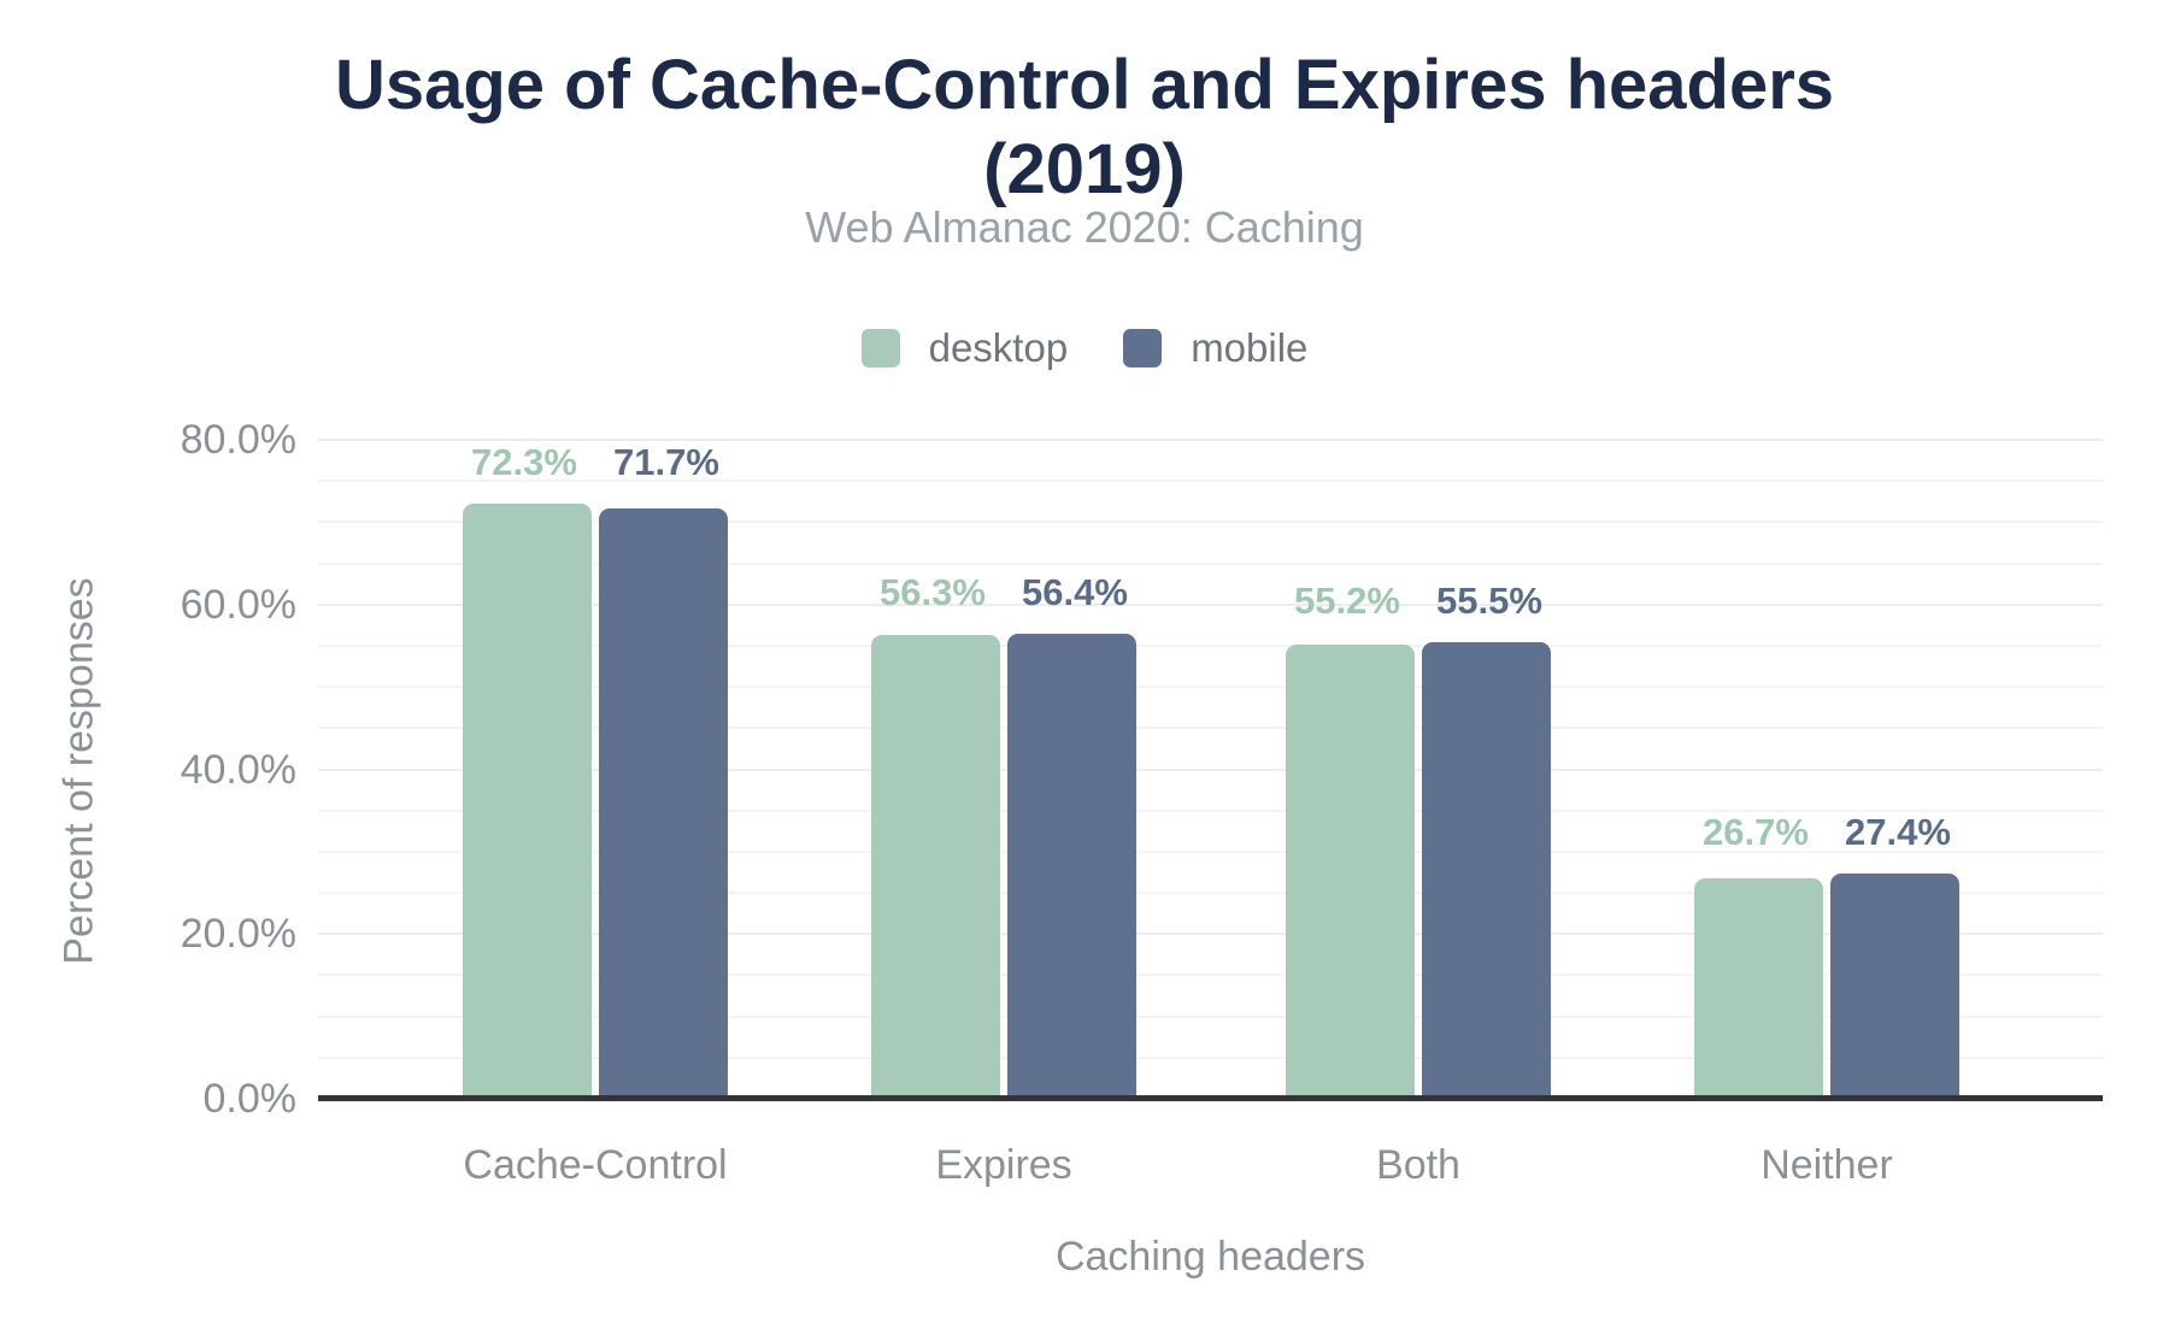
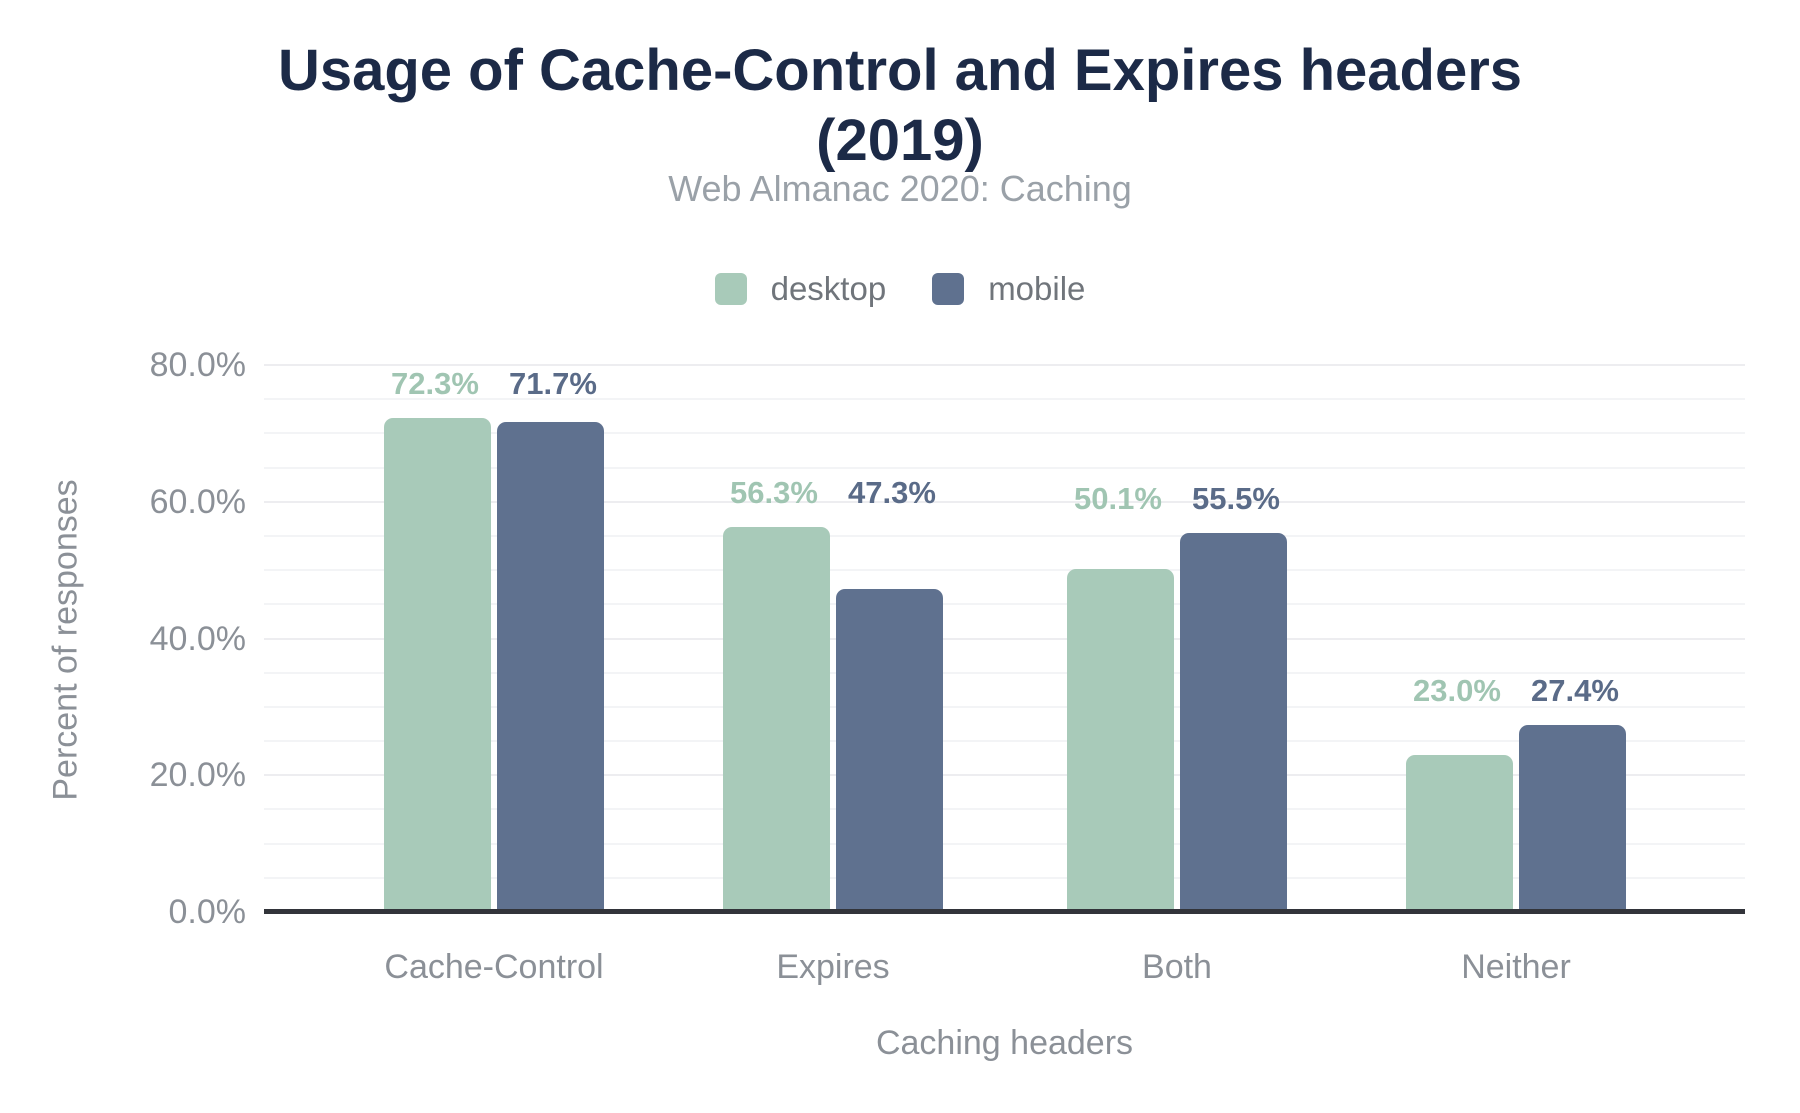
mobile/Expires: 56.4% -> 47.3%
desktop/Both: 55.2% -> 50.1%
desktop/Neither: 26.7% -> 23.0%
